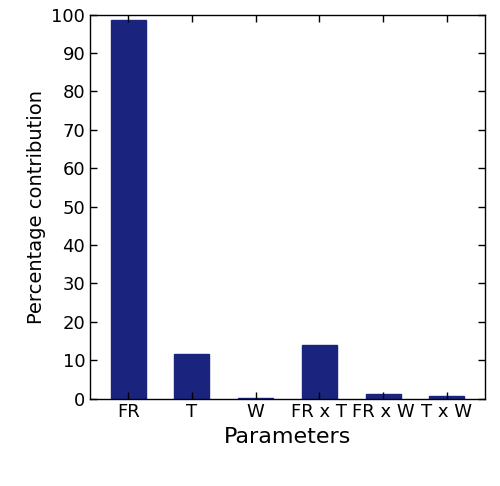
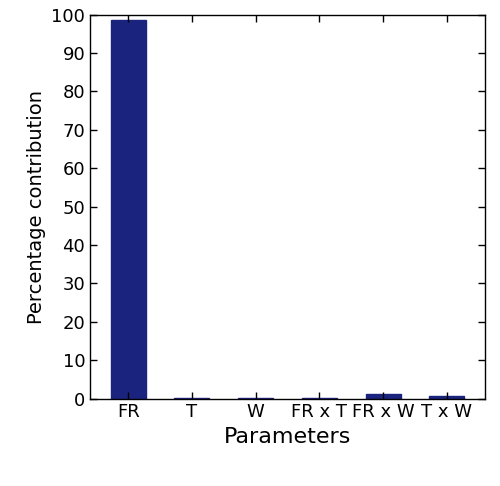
T: 11.5 -> 0.1
FR x T: 14.0 -> 0.1
